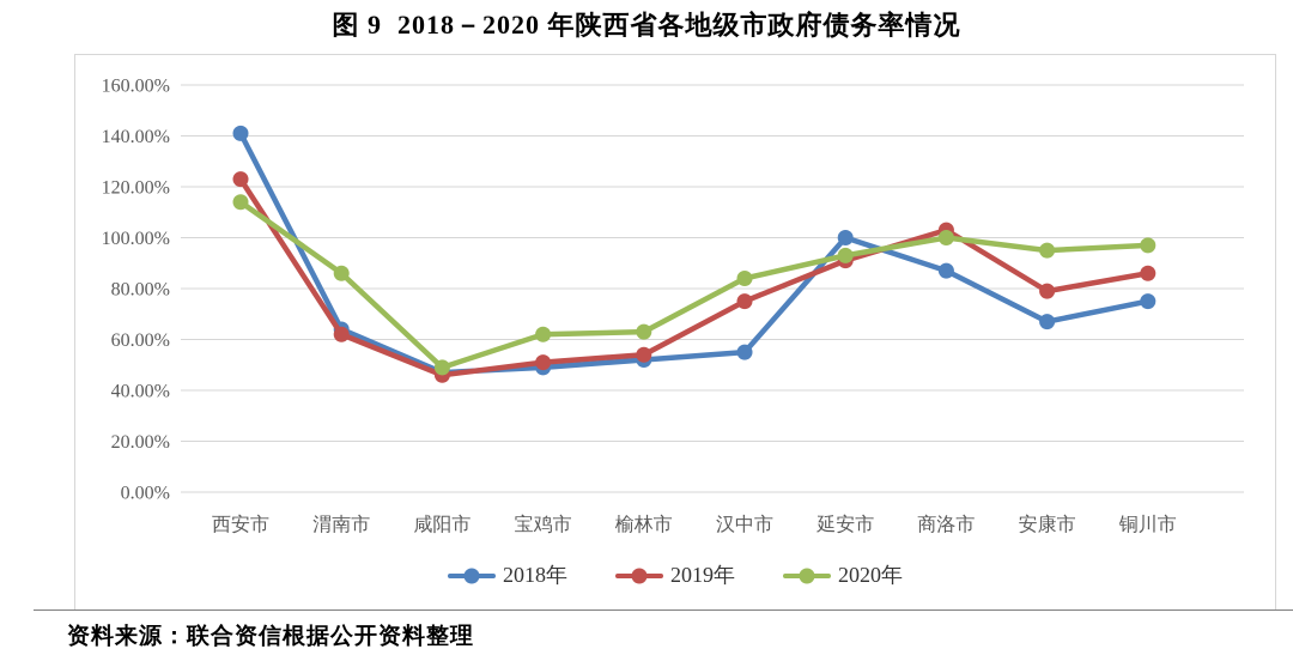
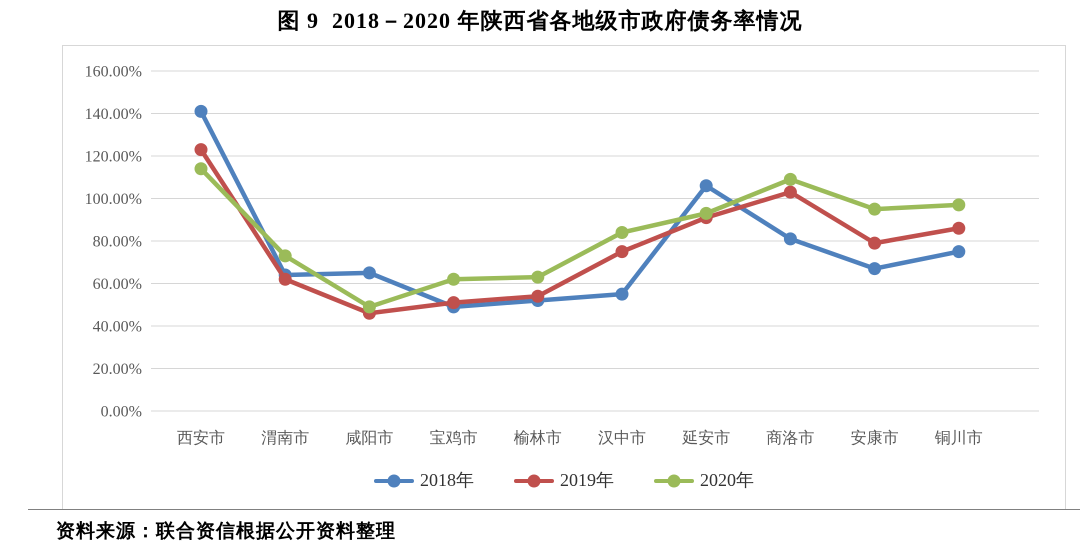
2020年/渭南市: 86% -> 73%
2018年/咸阳市: 47% -> 65%
2018年/延安市: 100% -> 106%
2018年/商洛市: 87% -> 81%
2020年/商洛市: 100% -> 109%
